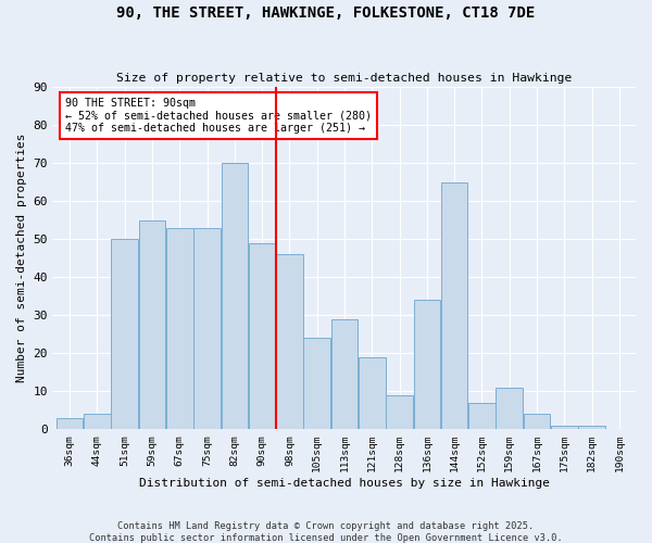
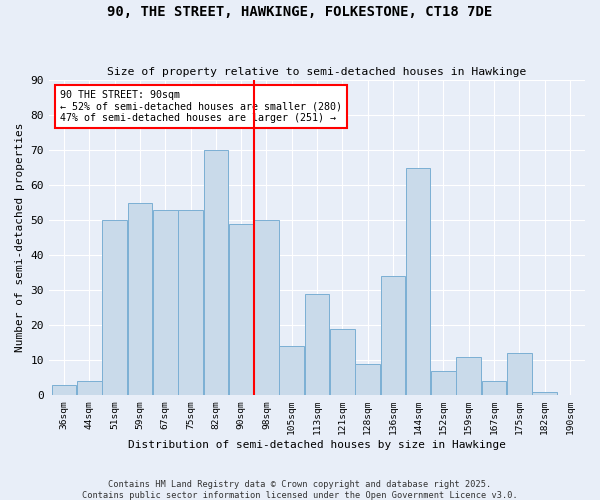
98sqm: 46 -> 50
105sqm: 24 -> 14
175sqm: 1 -> 12
